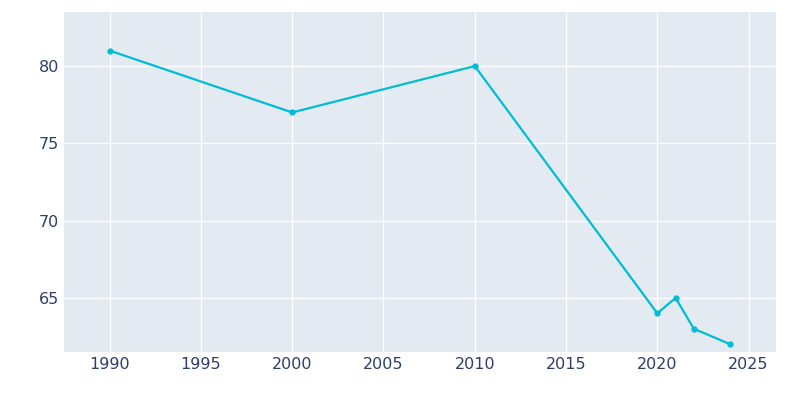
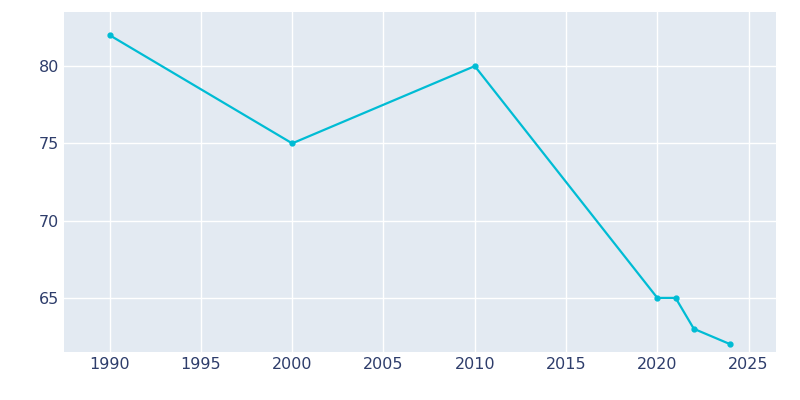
1990: 81 -> 82
2000: 77 -> 75
2020: 64 -> 65
